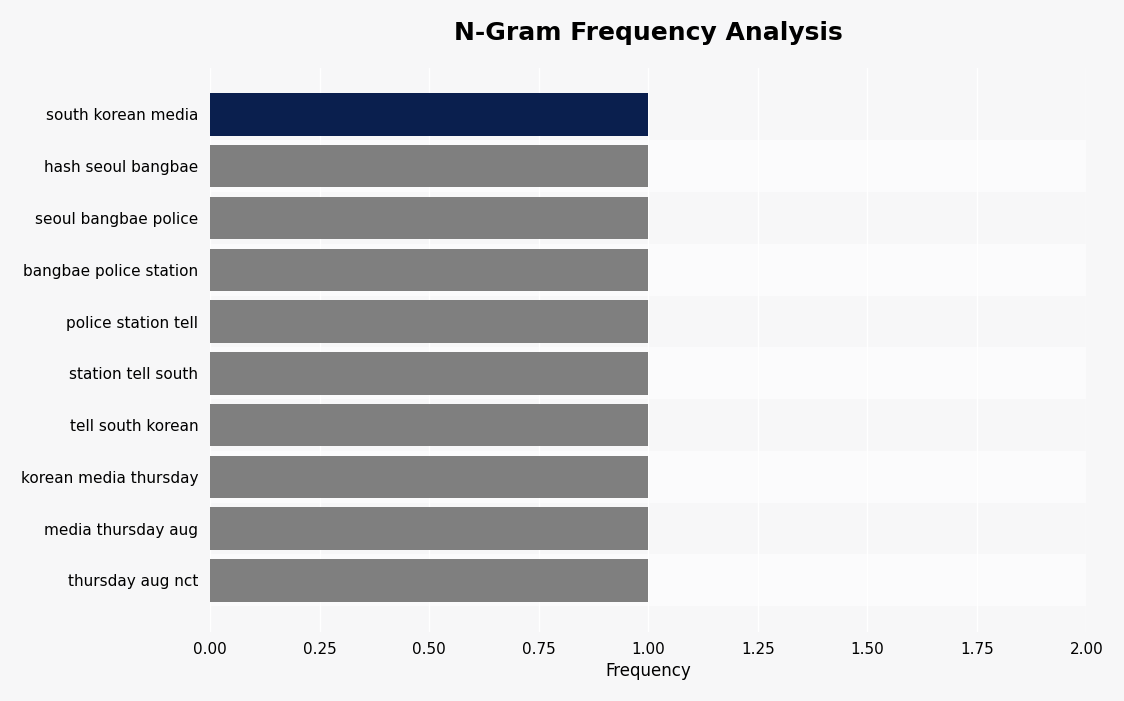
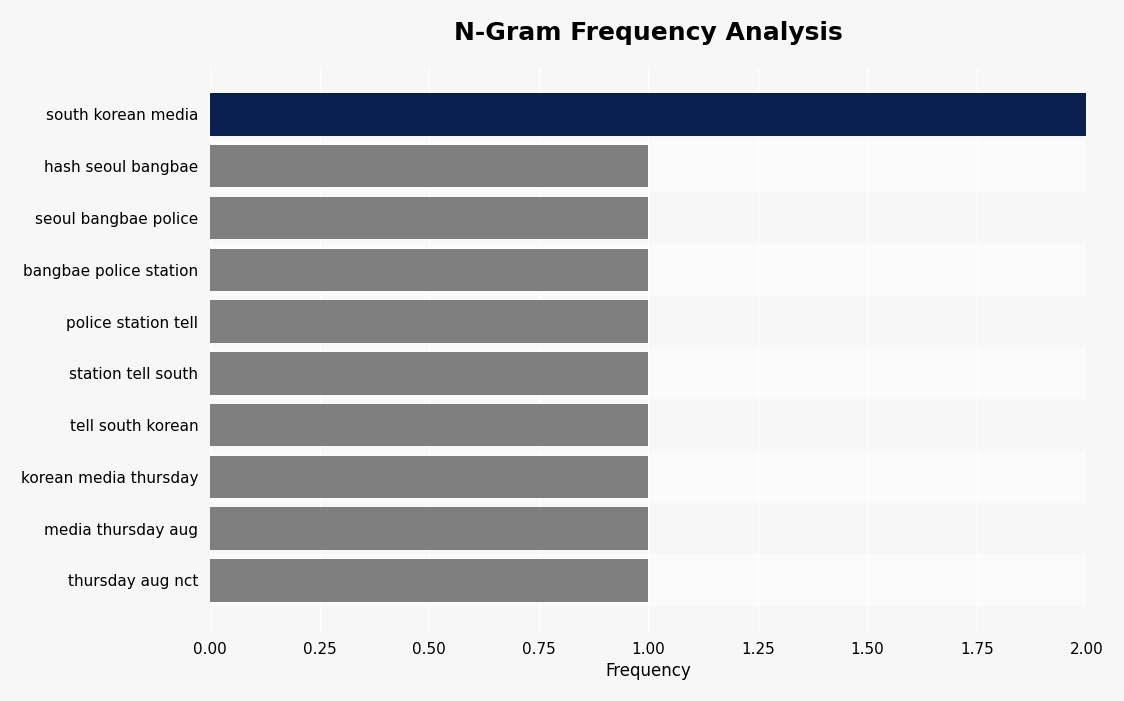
south korean media: 1 -> 2
